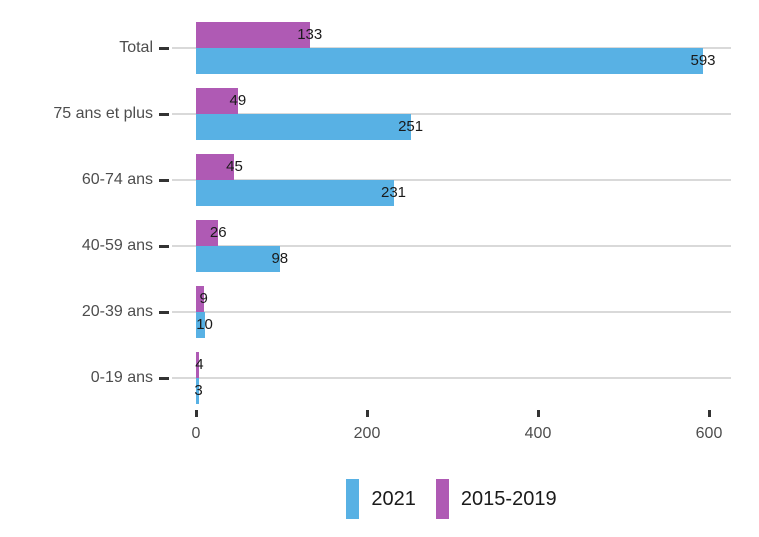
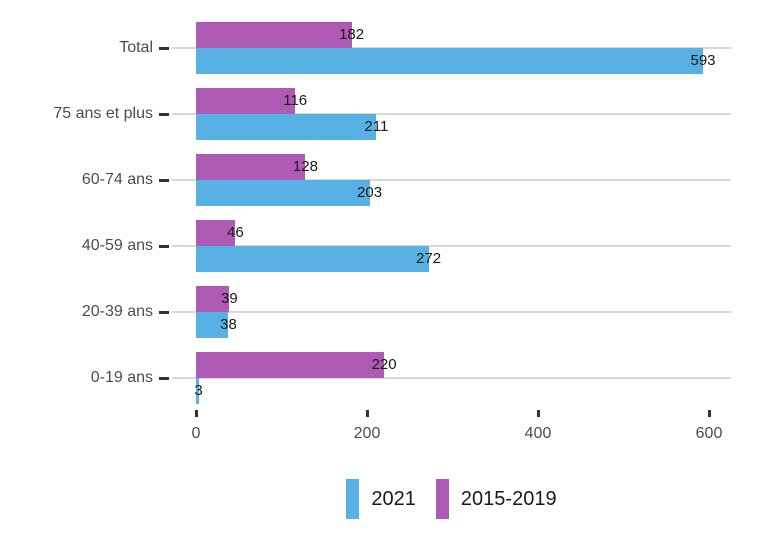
2015-2019/Total: 133 -> 182
2021/75 ans et plus: 251 -> 211
2015-2019/75 ans et plus: 49 -> 116
2021/60-74 ans: 231 -> 203
2015-2019/60-74 ans: 45 -> 128
2021/40-59 ans: 98 -> 272
2015-2019/40-59 ans: 26 -> 46
2021/20-39 ans: 10 -> 38
2015-2019/20-39 ans: 9 -> 39
2015-2019/0-19 ans: 4 -> 220
